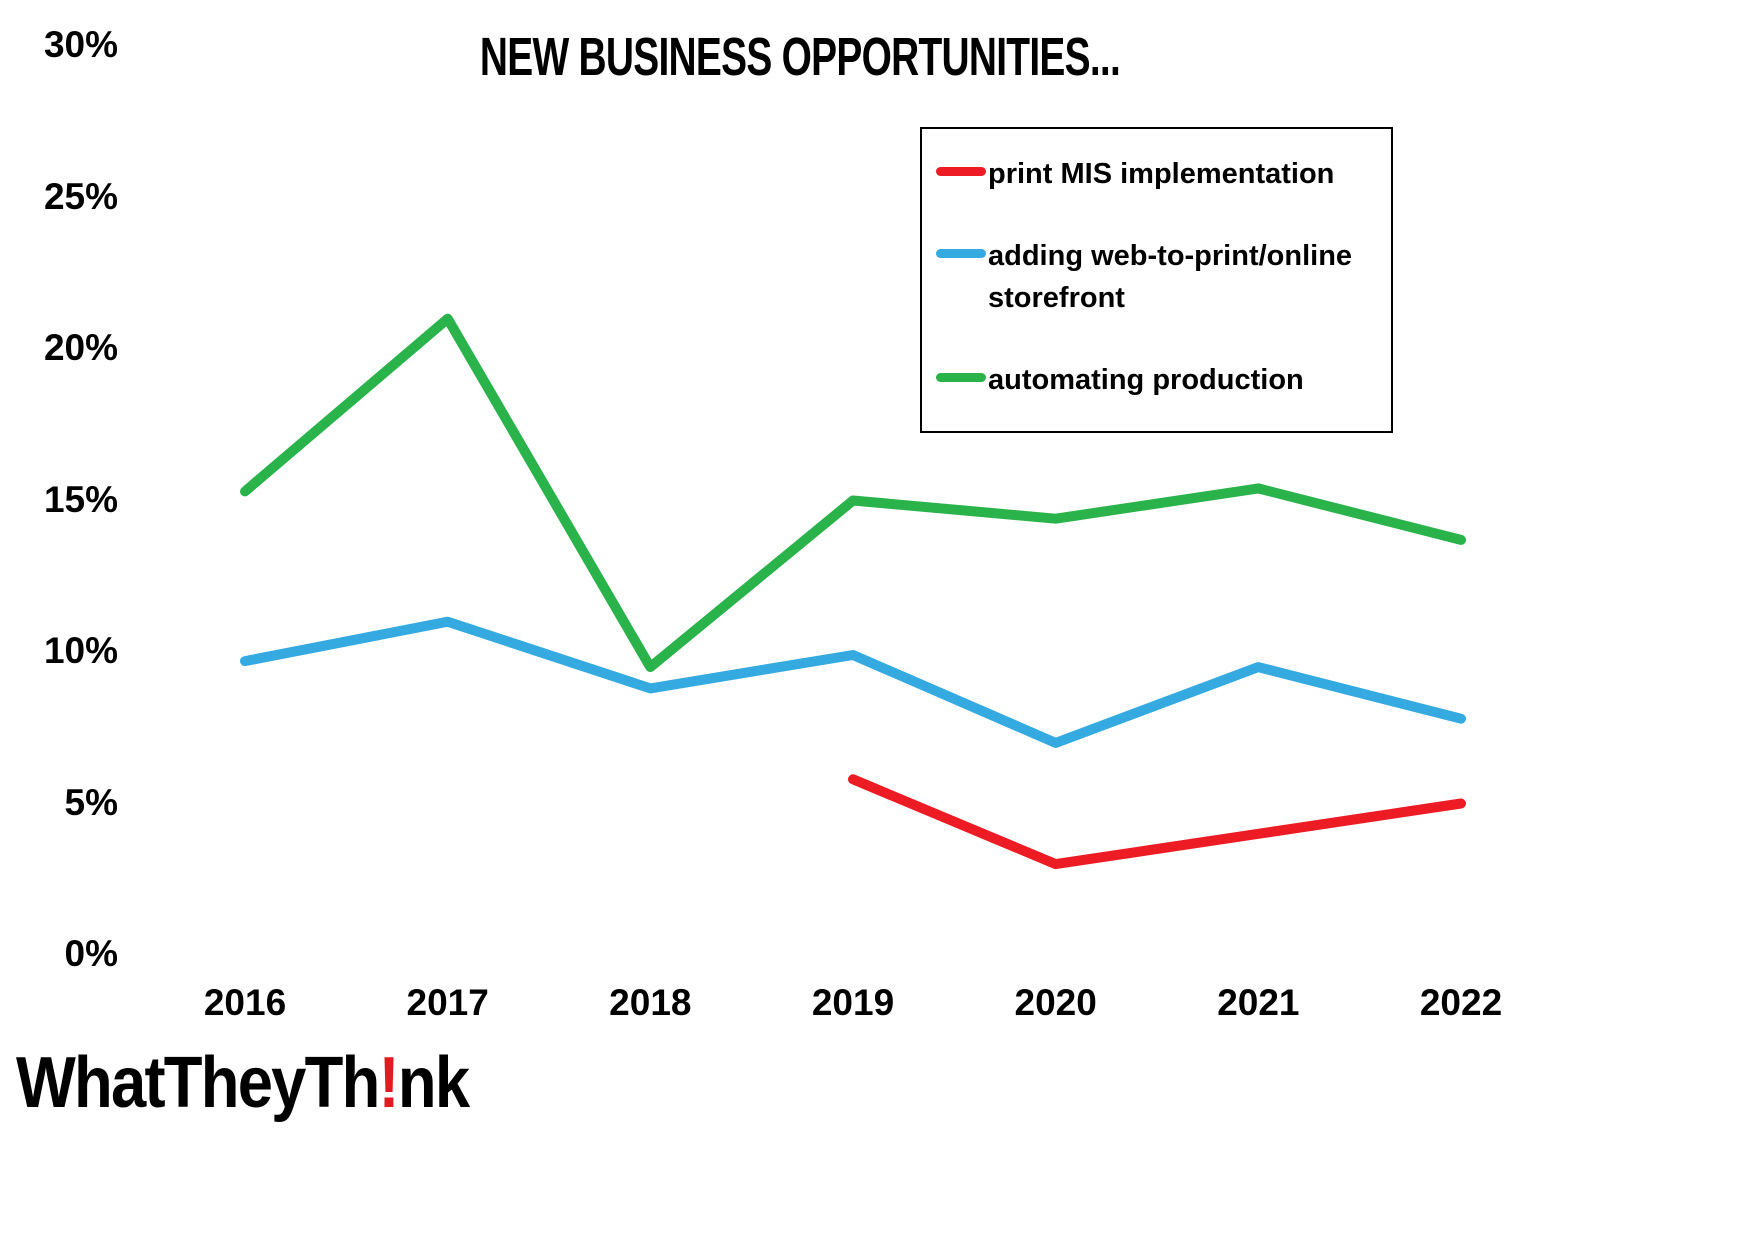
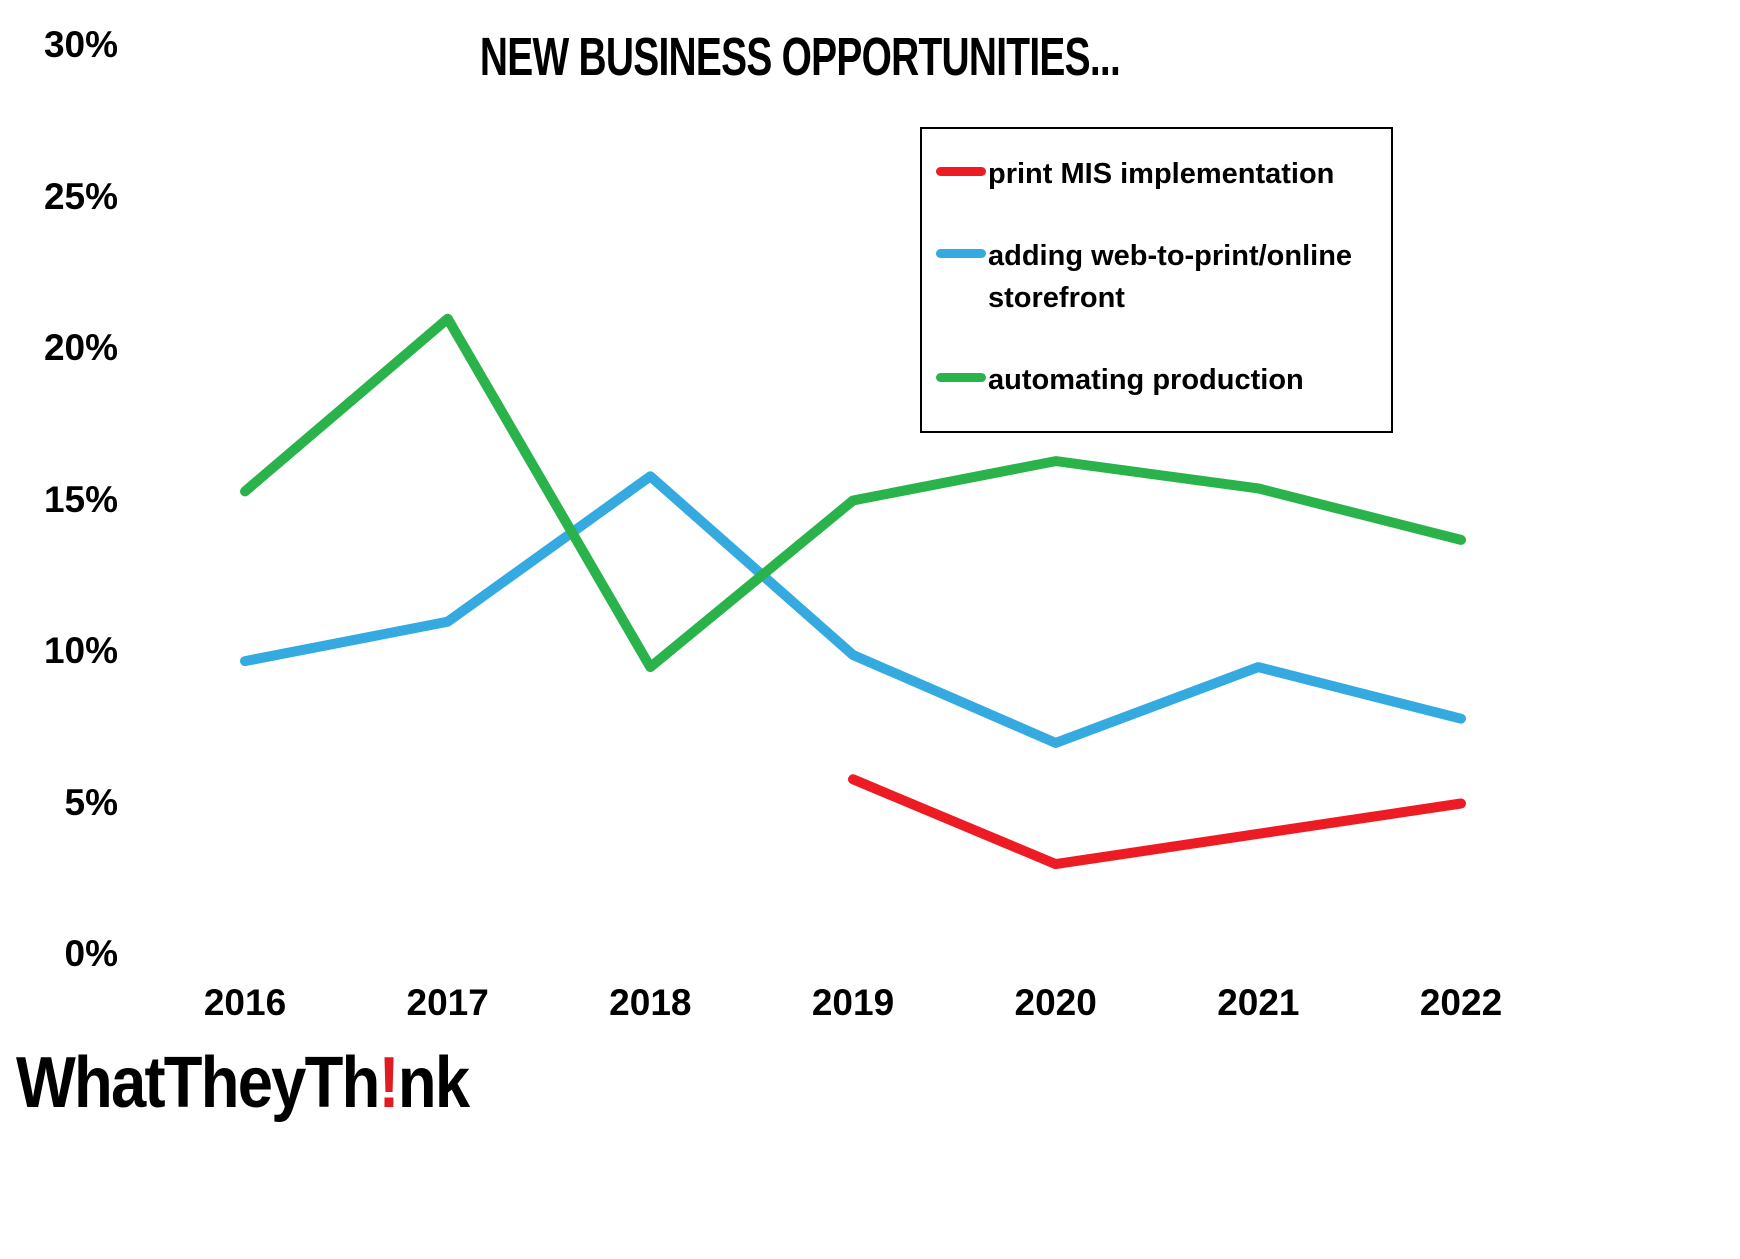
adding web-to-print/online storefront/2018: 8.8% -> 15.8%
automating production/2020: 14.4% -> 16.3%
